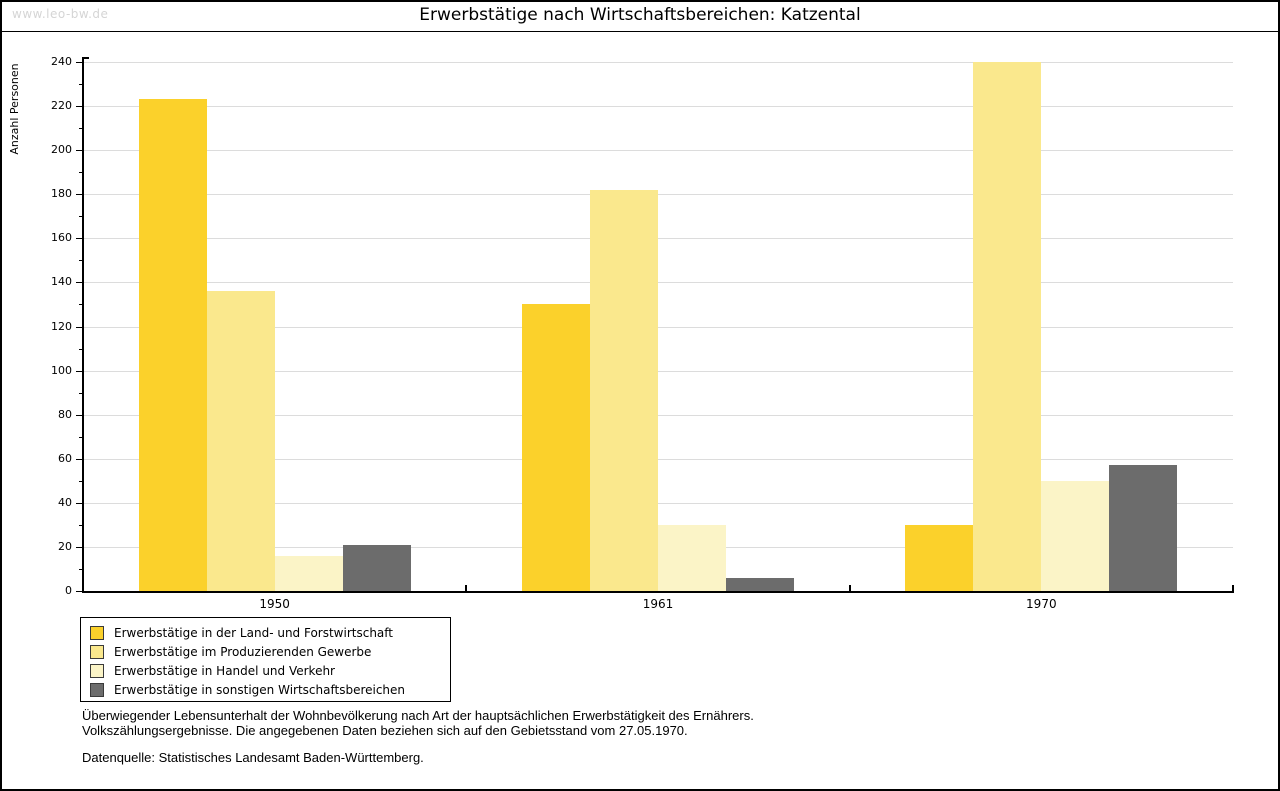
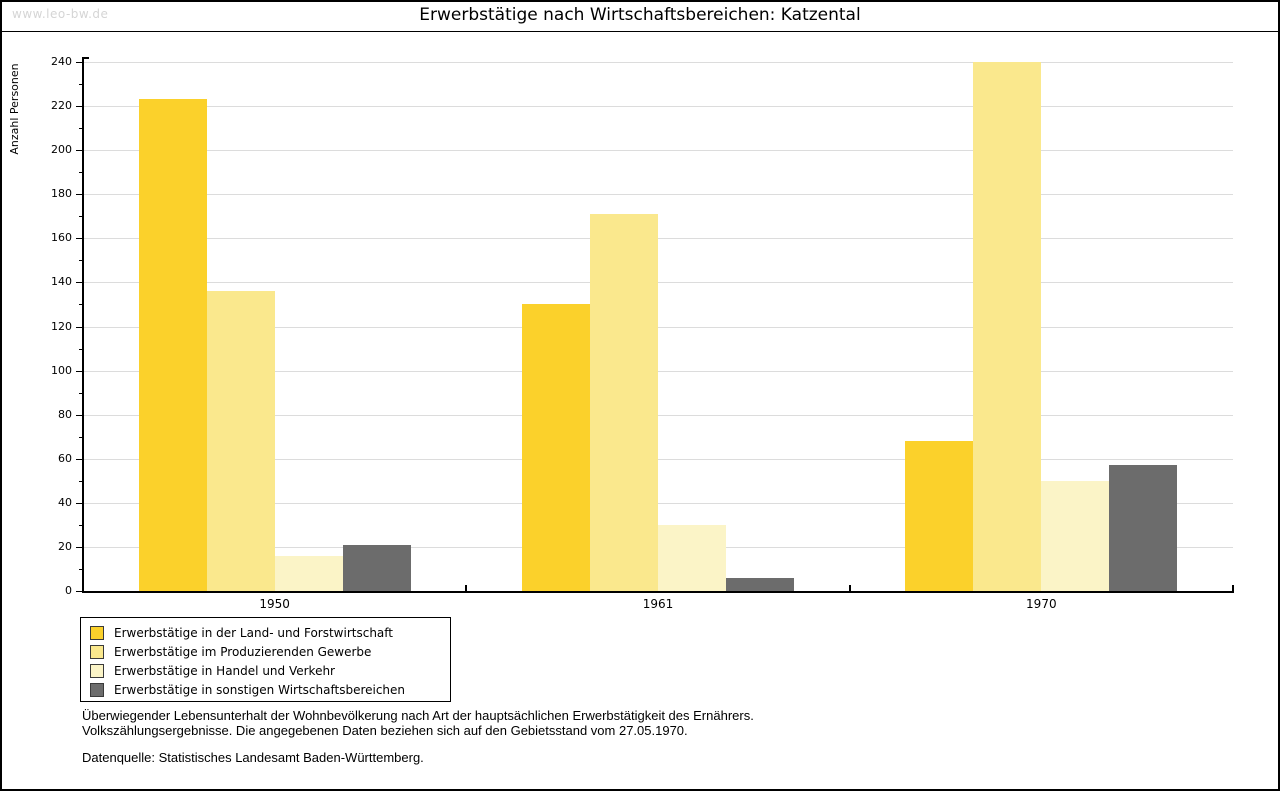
Erwerbstätige im Produzierenden Gewerbe/1961: 182 -> 171
Erwerbstätige in der Land- und Forstwirtschaft/1970: 30 -> 68
